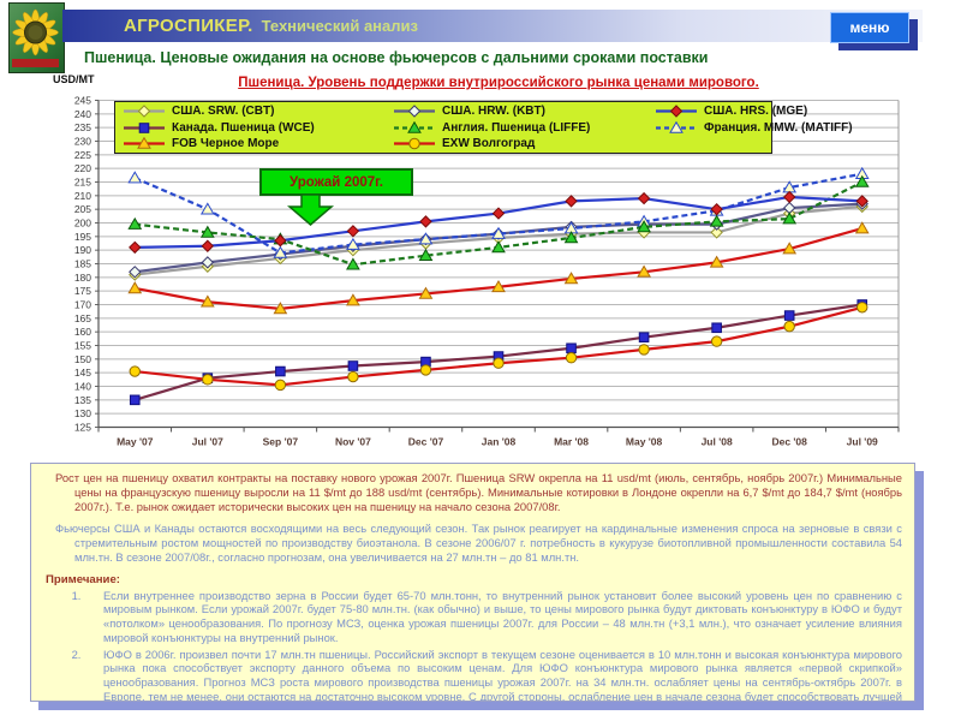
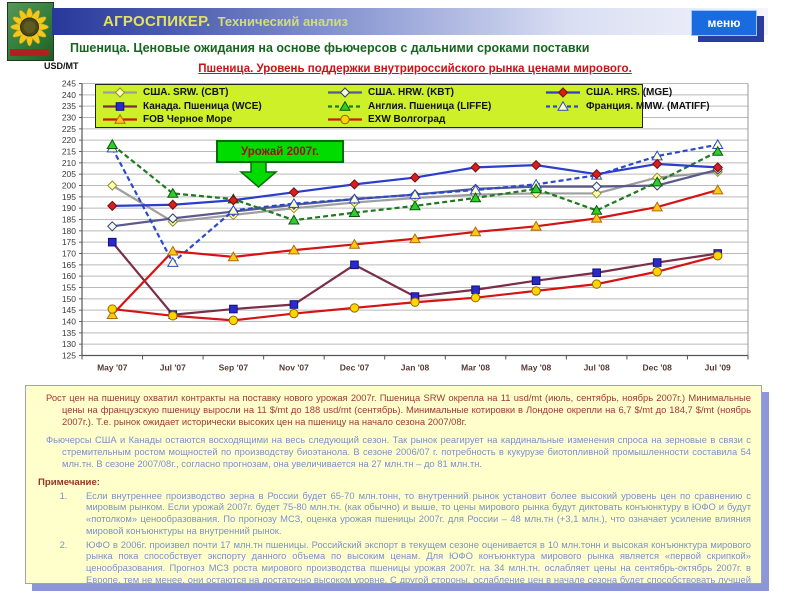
США. SRW. (CBT)/May '07: 181 -> 200
Канада. Пшеница (WCE)/May '07: 135 -> 175
Англия. Пшеница (LIFFE)/May '07: 200 -> 218
FOB Черное Море/May '07: 176 -> 143
Франция. MMW. (MATIFF)/Jul '07: 205 -> 166
Канада. Пшеница (WCE)/Dec '07: 149 -> 165
Англия. Пшеница (LIFFE)/Jul '08: 200 -> 189
США. HRW. (KBT)/Dec '08: 206 -> 200
